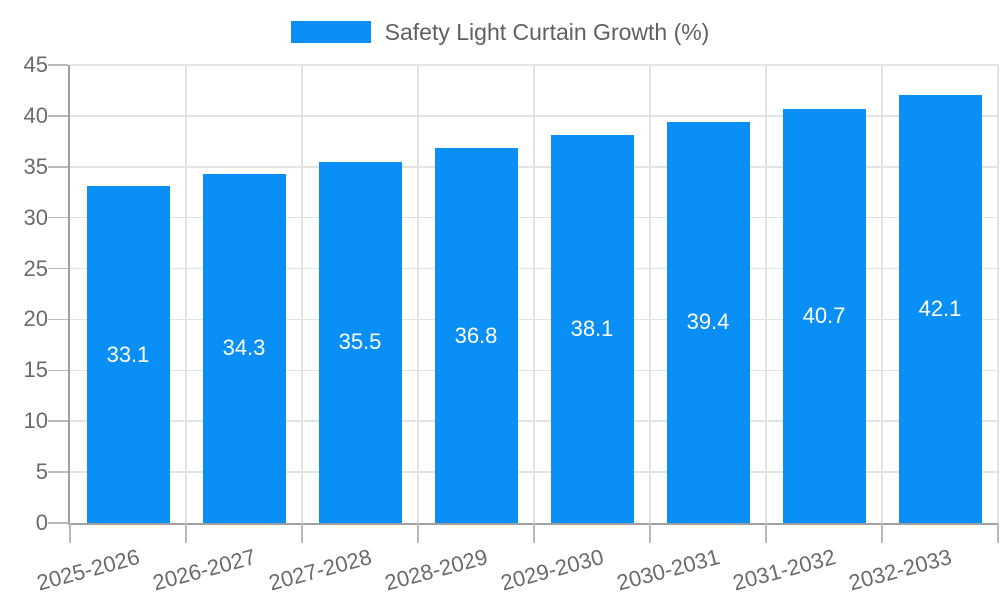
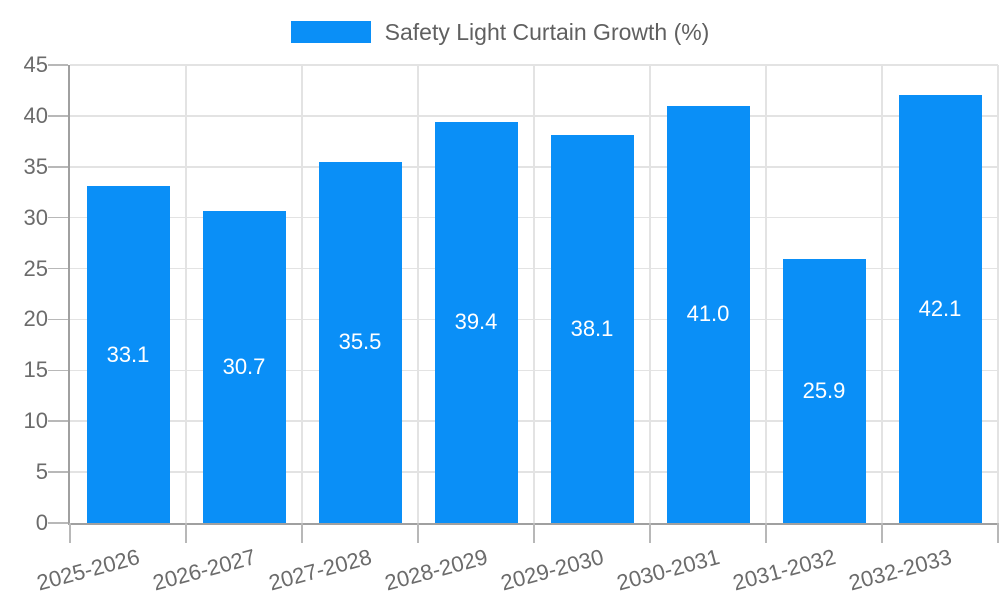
2026-2027: 34.3 -> 30.7
2028-2029: 36.8 -> 39.4
2030-2031: 39.4 -> 41.0
2031-2032: 40.7 -> 25.9
